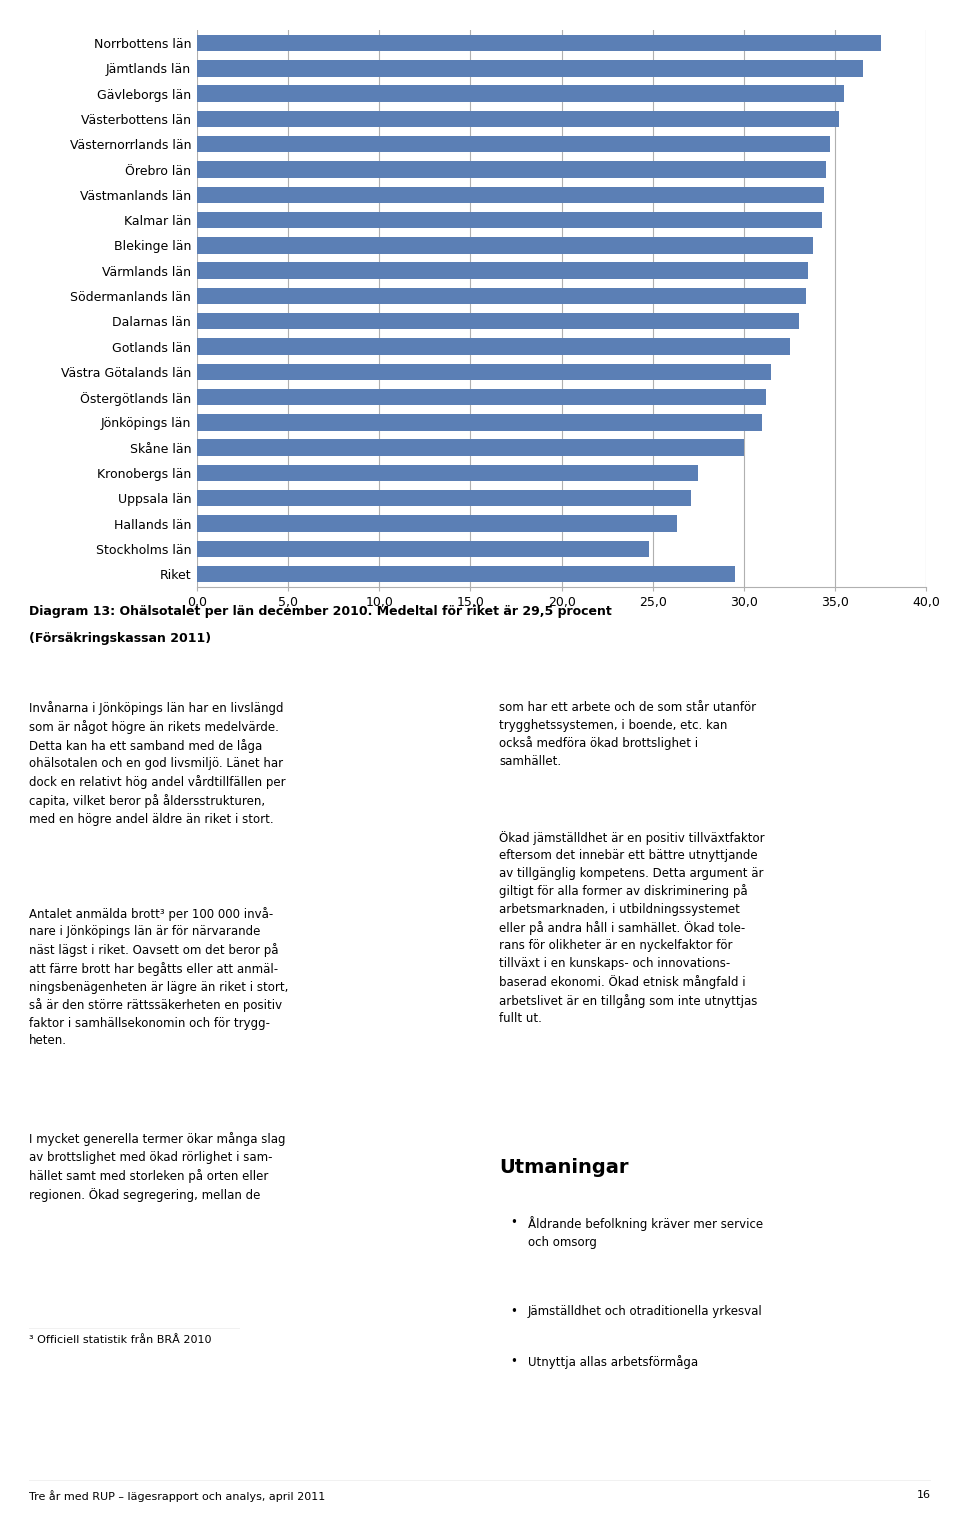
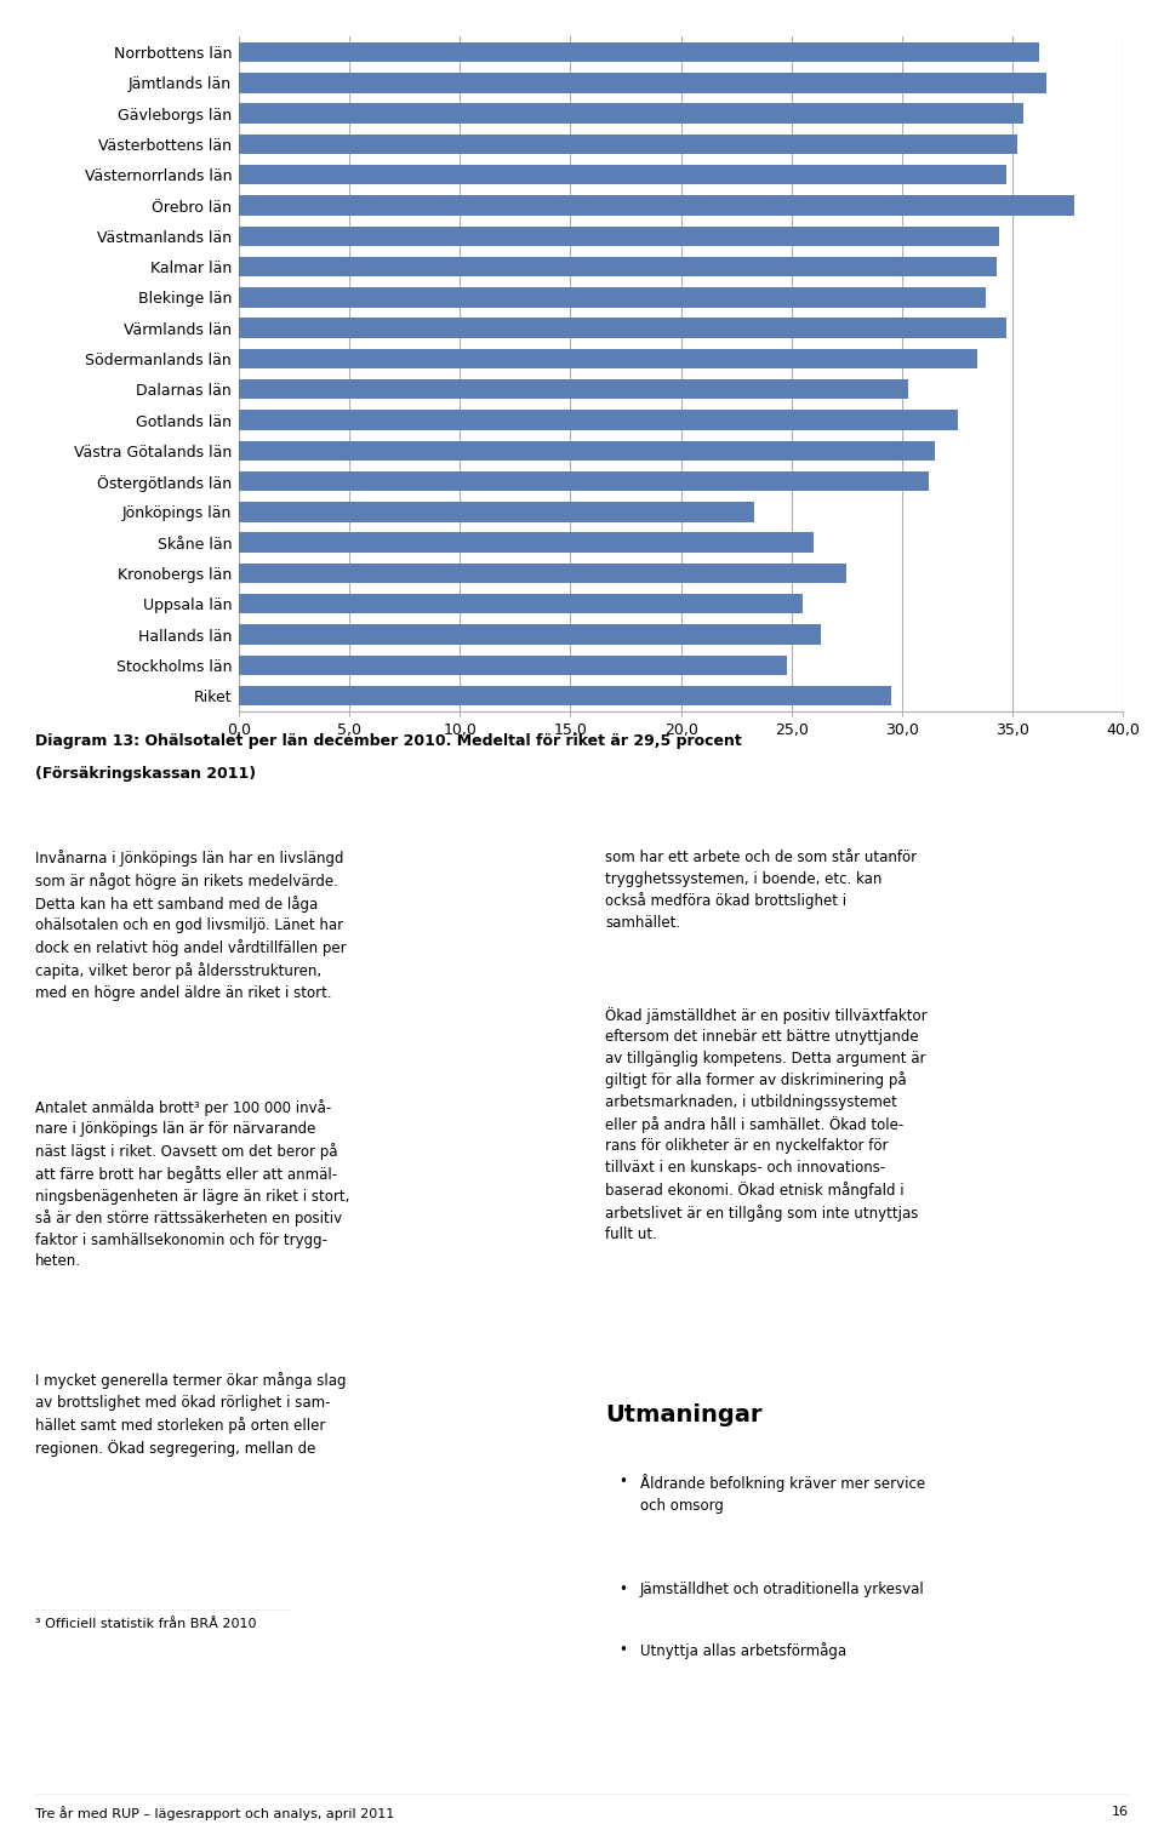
Norrbottens län: 37,5 -> 36,2
Örebro län: 34,5 -> 37,8
Värmlands län: 33,5 -> 34,7
Dalarnas län: 33,0 -> 30,3
Jönköpings län: 31,0 -> 23,3
Skåne län: 30,0 -> 26,0
Uppsala län: 27,1 -> 25,5
